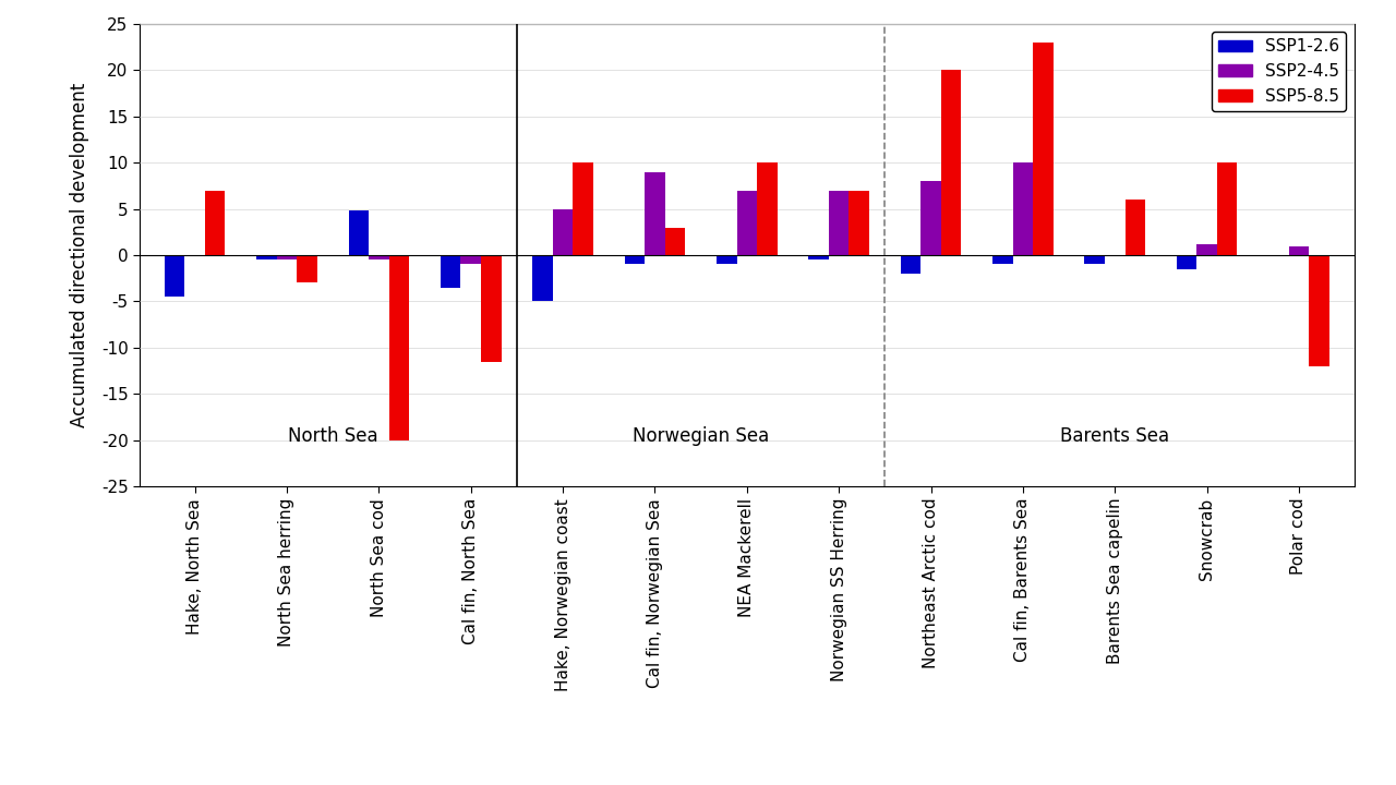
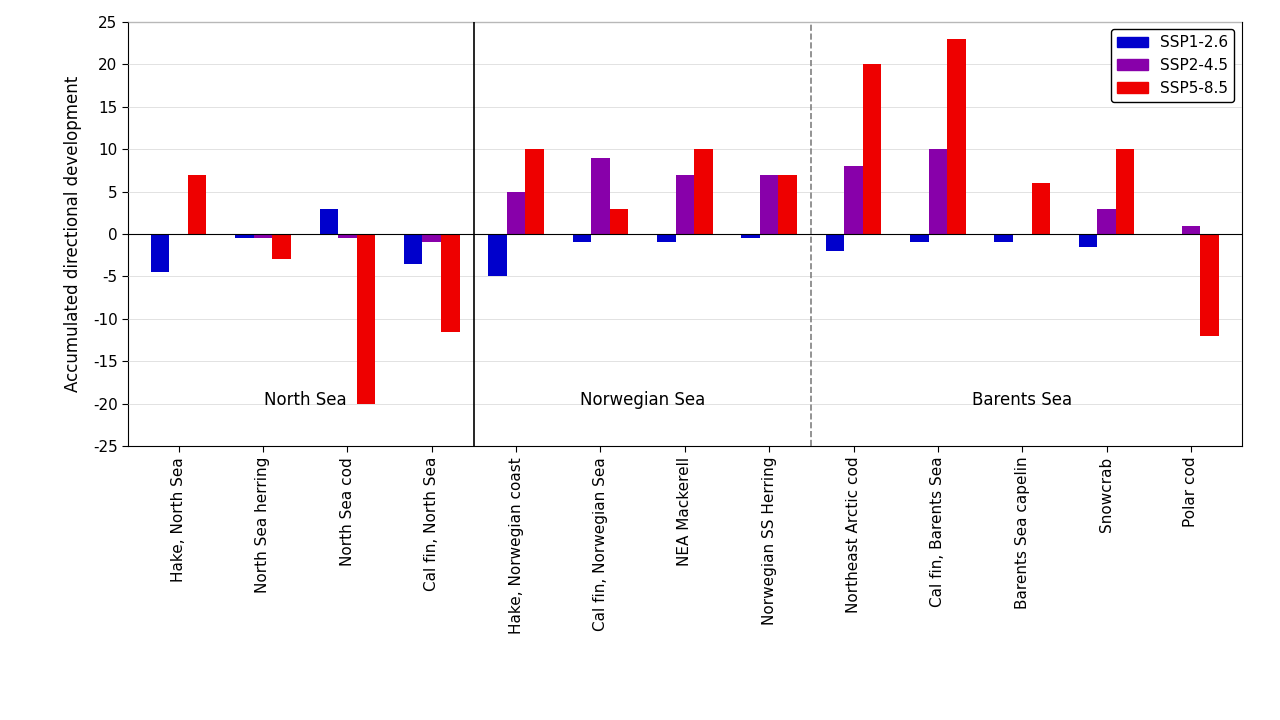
SSP1-2.6/North Sea cod: 4.8 -> 3.0
SSP2-4.5/Snowcrab: 1.2 -> 3.0
